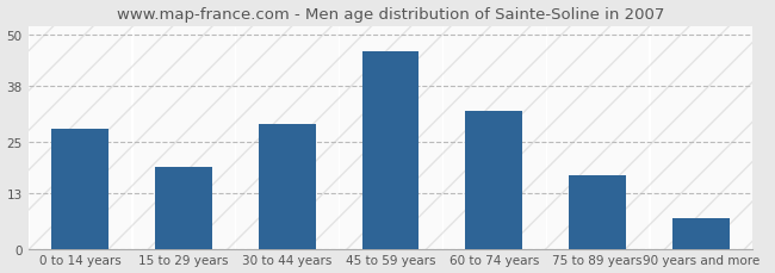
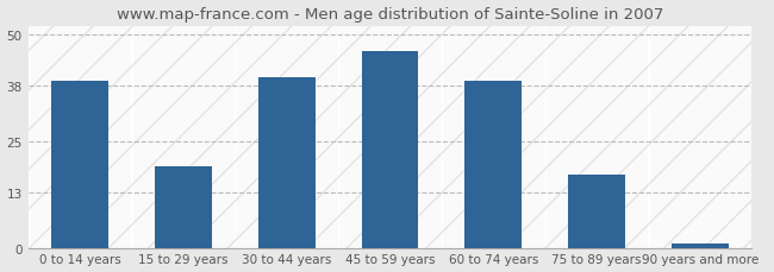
0 to 14 years: 28 -> 39
30 to 44 years: 29 -> 40
60 to 74 years: 32 -> 39
90 years and more: 7 -> 1
